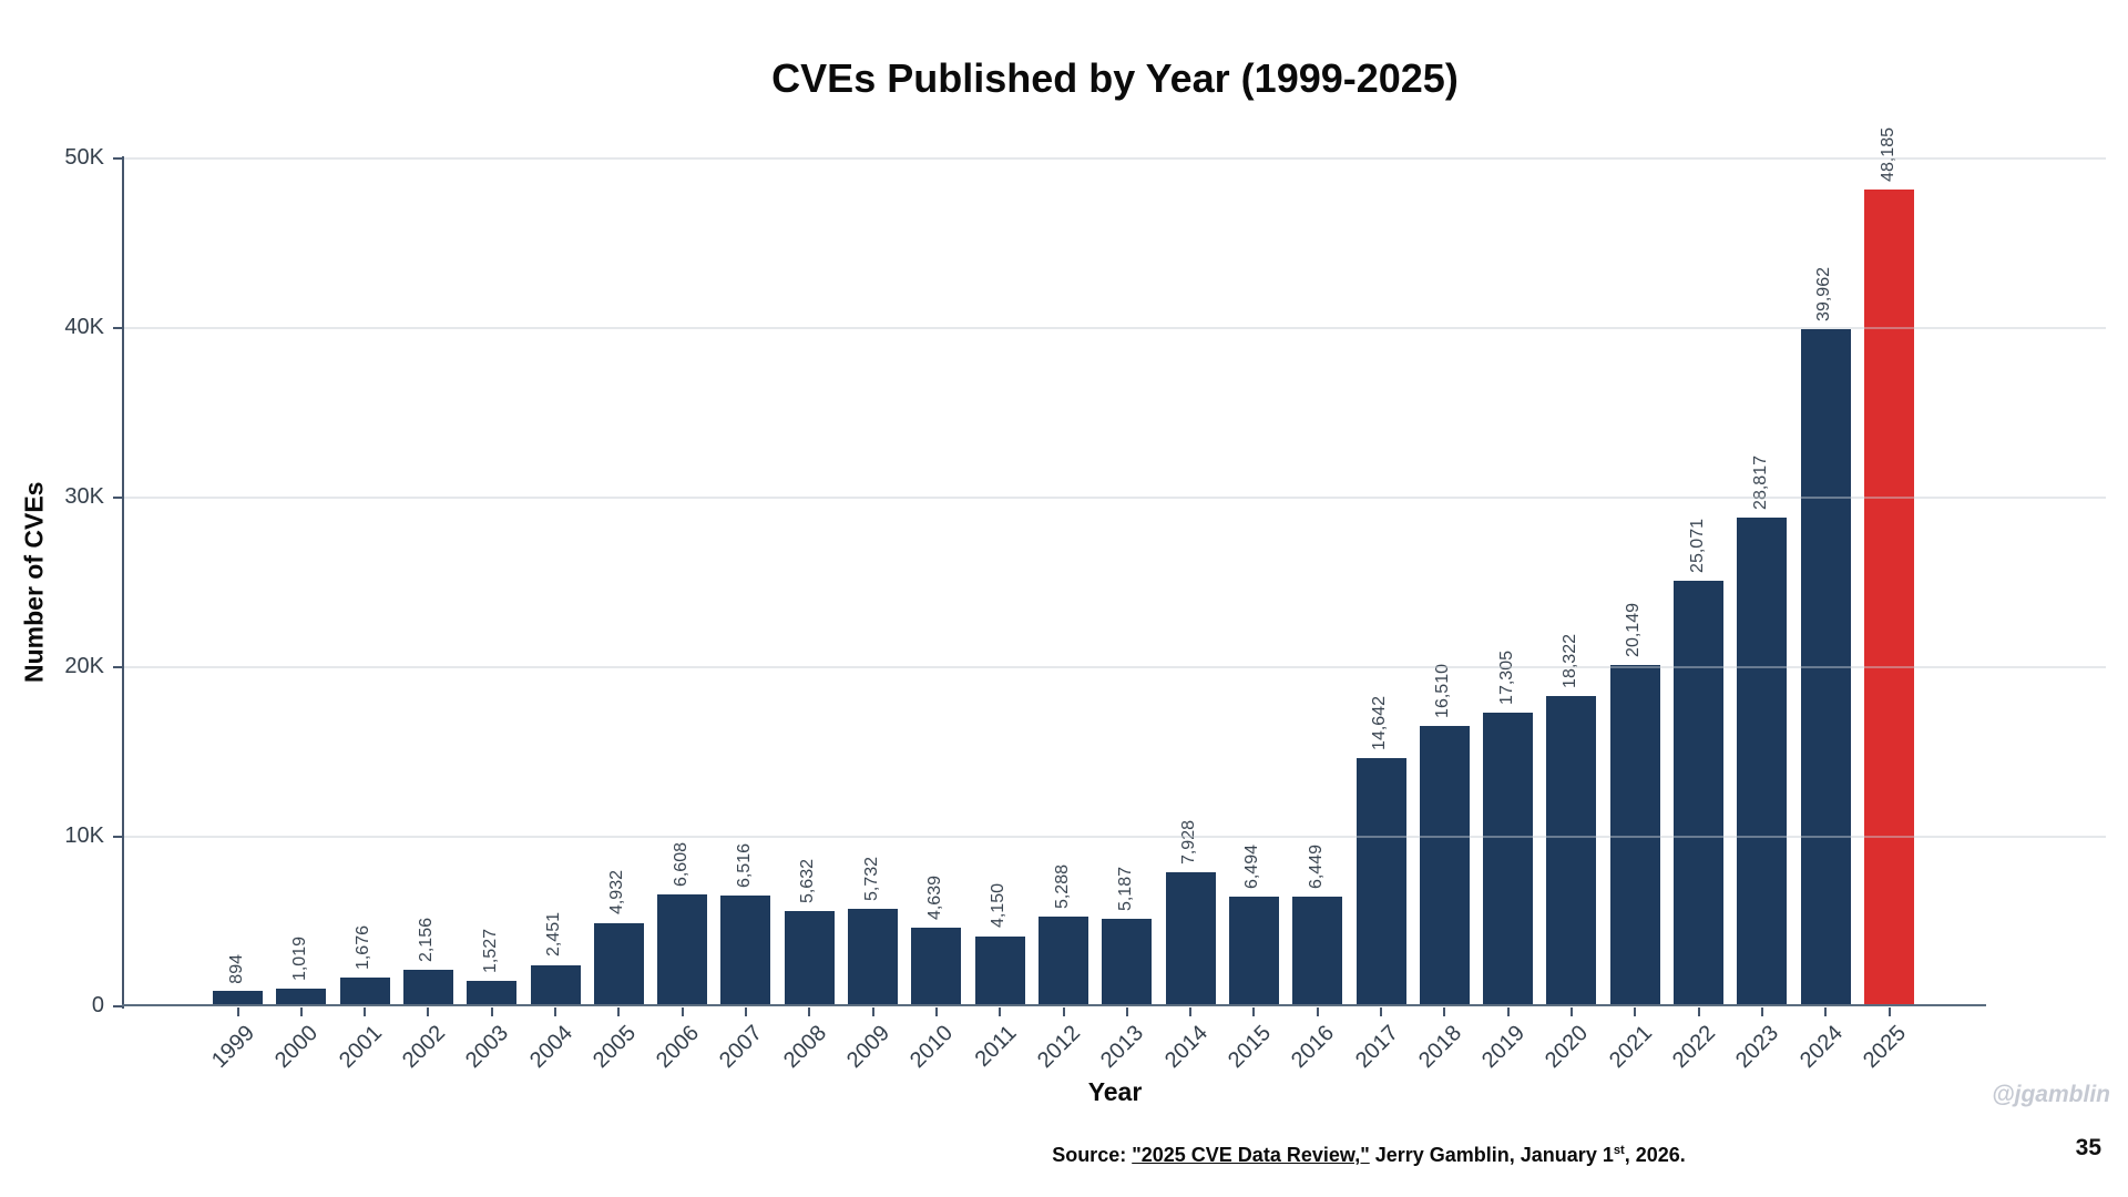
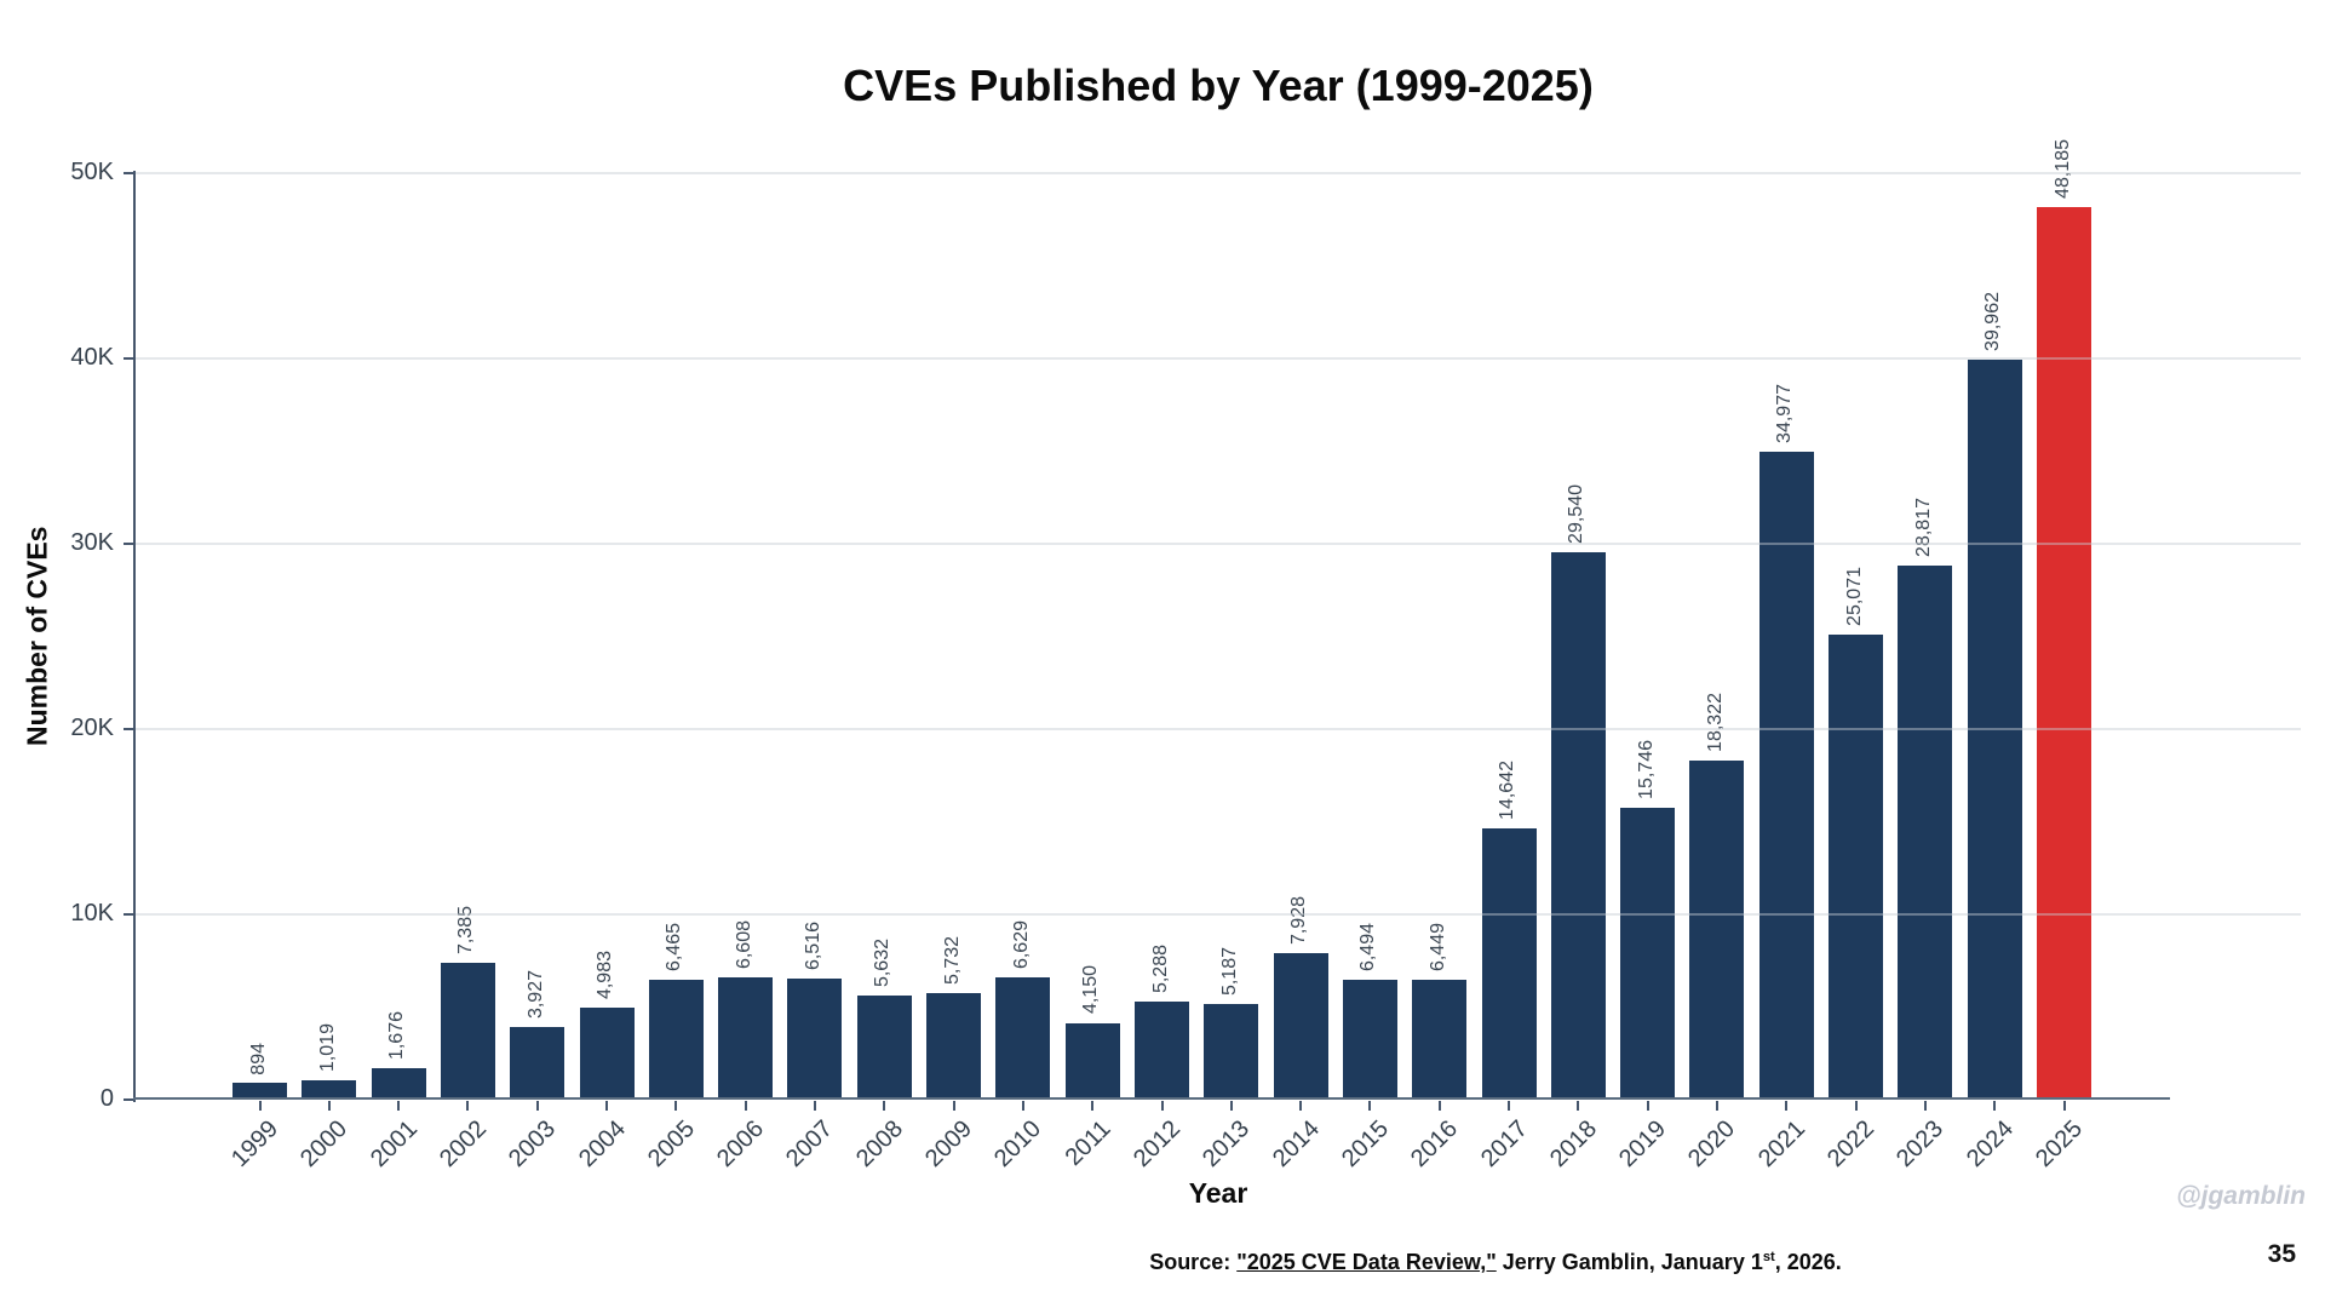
2002: 2,156 -> 7,385
2003: 1,527 -> 3,927
2004: 2,451 -> 4,983
2005: 4,932 -> 6,465
2010: 4,639 -> 6,629
2018: 16,510 -> 29,540
2019: 17,305 -> 15,746
2021: 20,149 -> 34,977
